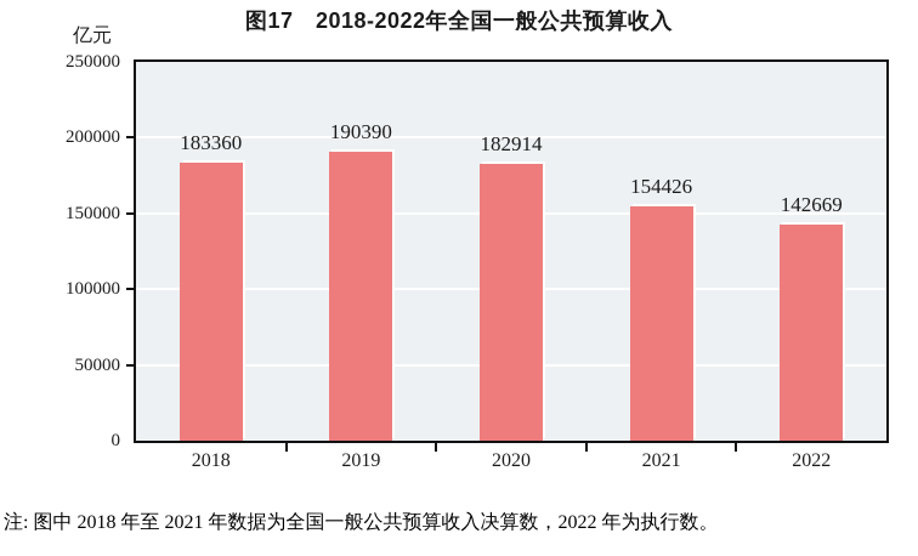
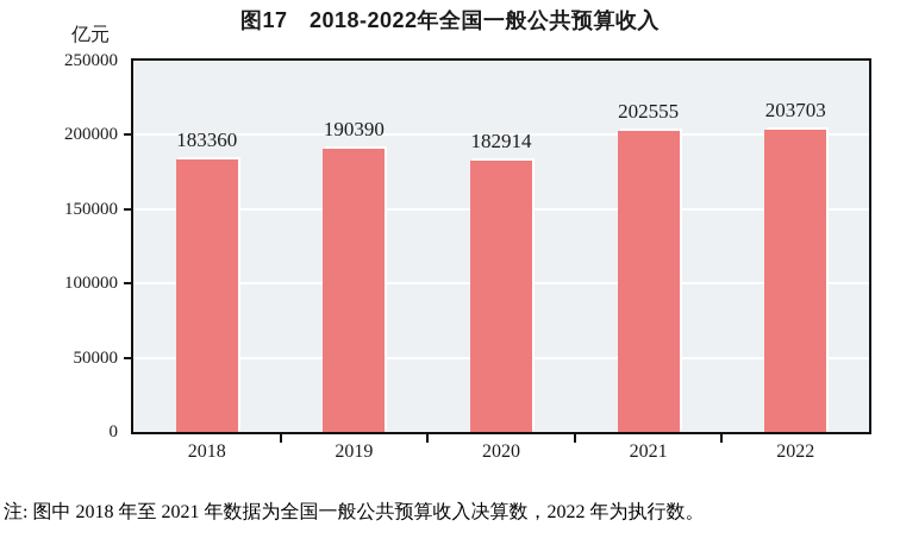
2021: 154426 -> 202555
2022: 142669 -> 203703
